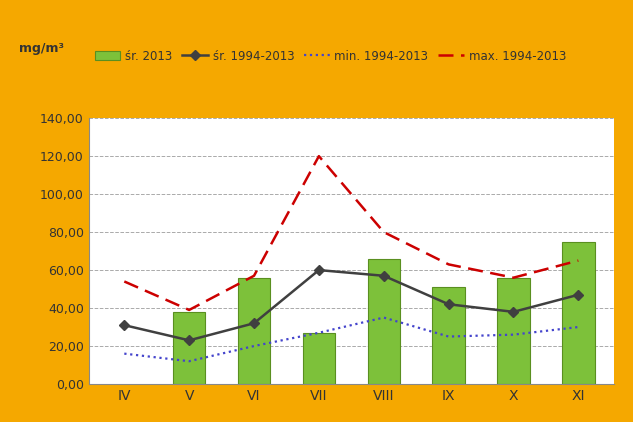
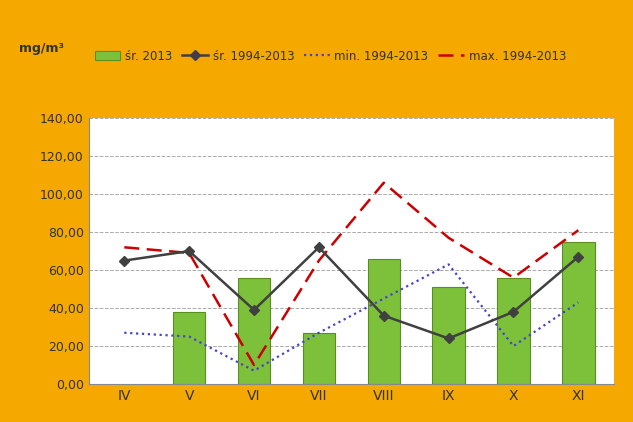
śr. 1994-2013/IV: 31 -> 65
min. 1994-2013/IV: 16 -> 27
max. 1994-2013/IV: 54 -> 72
śr. 1994-2013/V: 23 -> 70
min. 1994-2013/V: 12 -> 25
max. 1994-2013/V: 39 -> 69
śr. 1994-2013/VI: 32 -> 39
min. 1994-2013/VI: 20 -> 7
max. 1994-2013/VI: 57 -> 10
śr. 1994-2013/VII: 60 -> 72
max. 1994-2013/VII: 120 -> 65
śr. 1994-2013/VIII: 57 -> 36
min. 1994-2013/VIII: 35 -> 45
max. 1994-2013/VIII: 80 -> 106
śr. 1994-2013/IX: 42 -> 24
min. 1994-2013/IX: 25 -> 63
max. 1994-2013/IX: 63 -> 77
min. 1994-2013/X: 26 -> 20
śr. 1994-2013/XI: 47 -> 67
min. 1994-2013/XI: 30 -> 43
max. 1994-2013/XI: 65 -> 81
